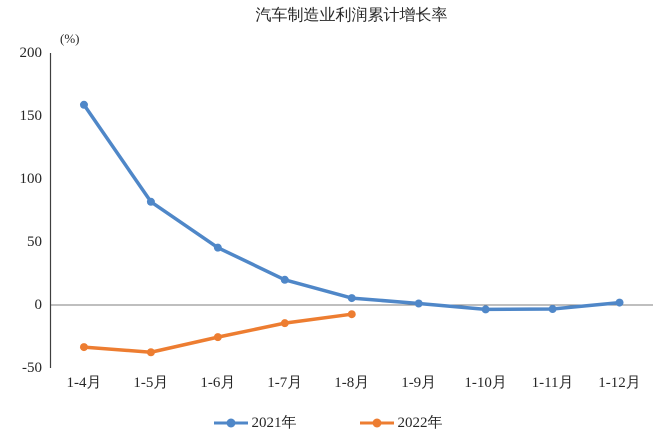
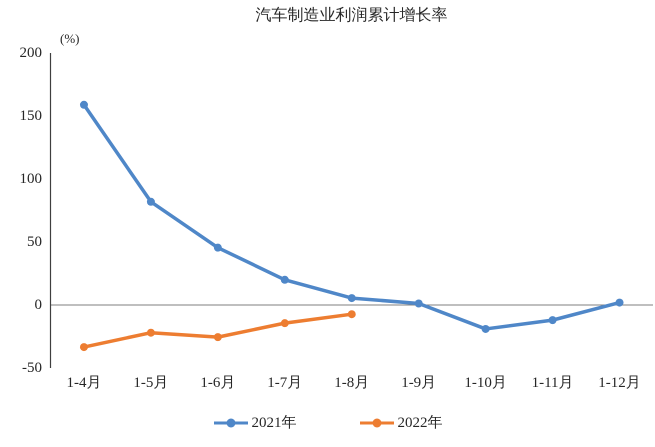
2022年/1-5月: -38 -> -22
2021年/1-10月: -4 -> -19
2021年/1-11月: -3 -> -12
